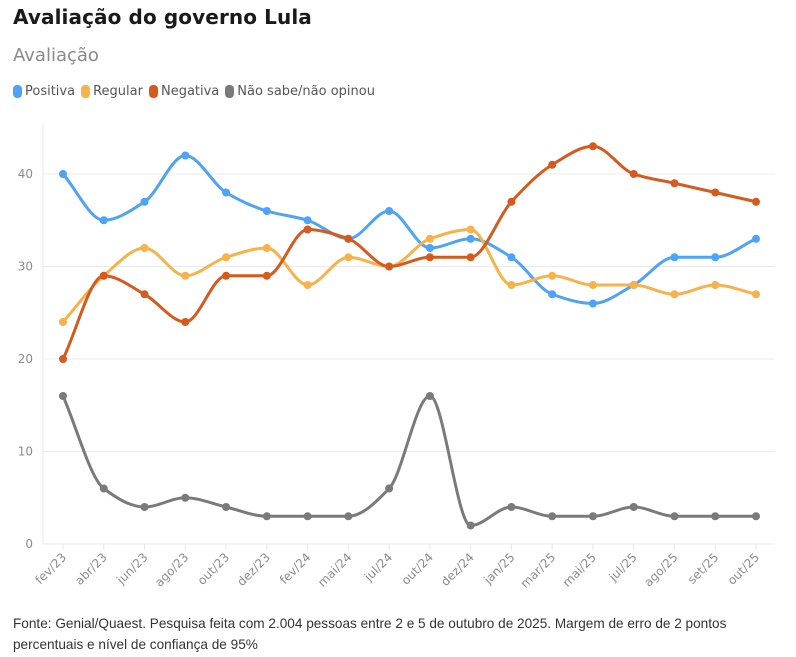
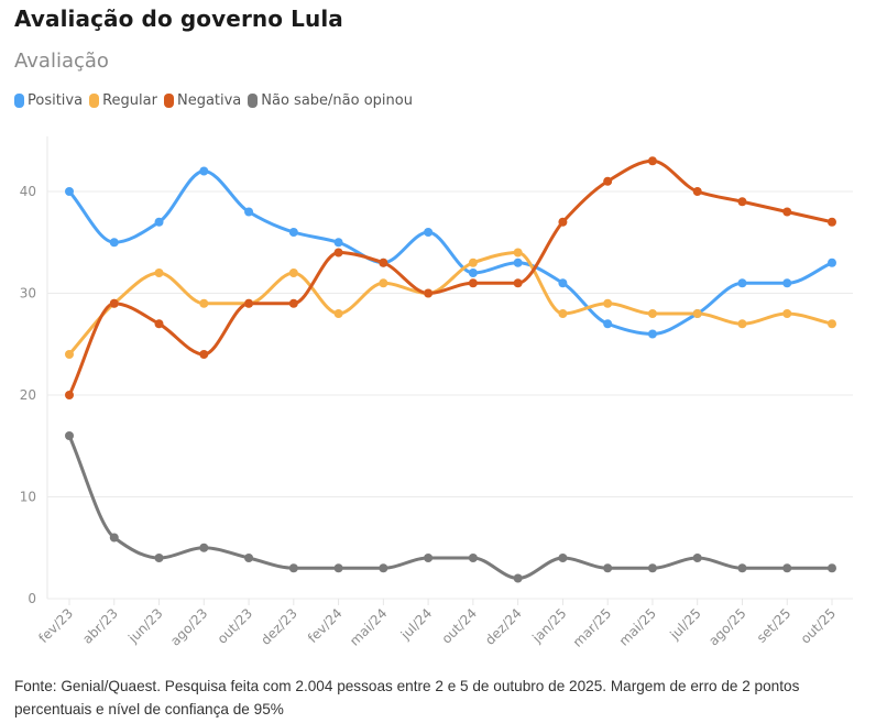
Regular/out/23: 31 -> 29
Não sabe/não opinou/jul/24: 6 -> 4
Não sabe/não opinou/out/24: 16 -> 4
